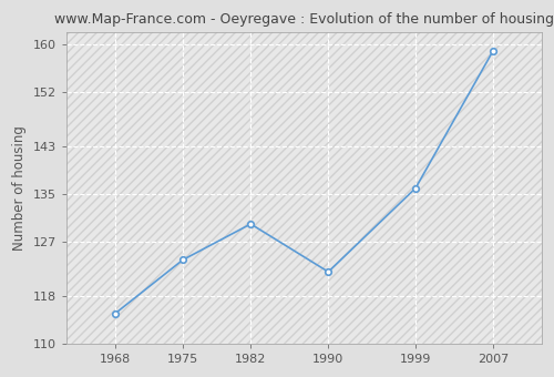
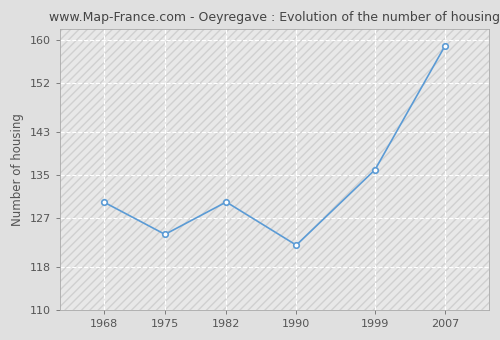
1968: 115 -> 130
